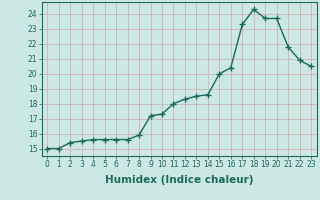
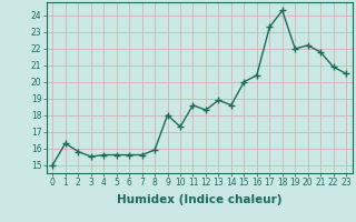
1: 15.0 -> 16.3
2: 15.4 -> 15.8
9: 17.2 -> 18.0
11: 18.0 -> 18.6
13: 18.5 -> 18.9
19: 23.7 -> 22.0
20: 23.7 -> 22.2
